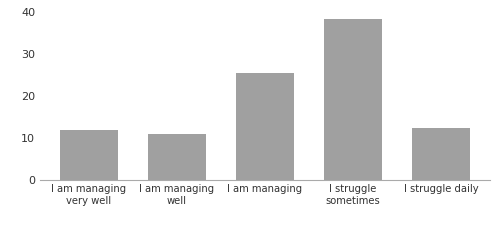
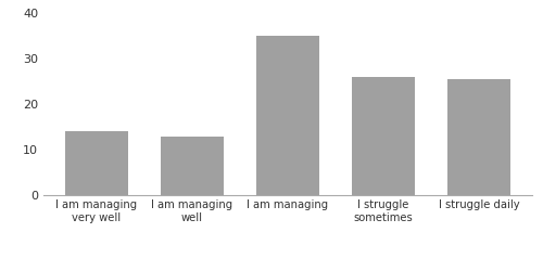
I am managing very well: 12.0 -> 14.0
I am managing well: 11.0 -> 13.0
I am managing: 25.5 -> 35.0
I struggle sometimes: 38.5 -> 26.0
I struggle daily: 12.5 -> 25.5
